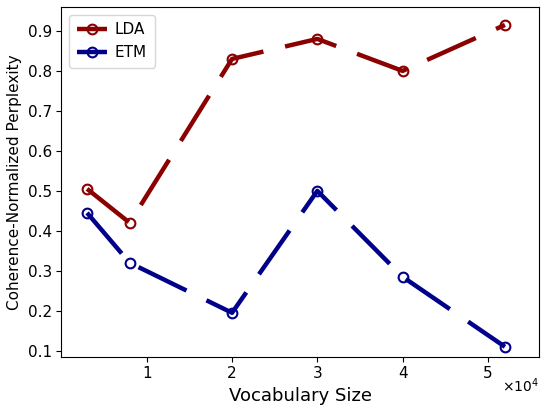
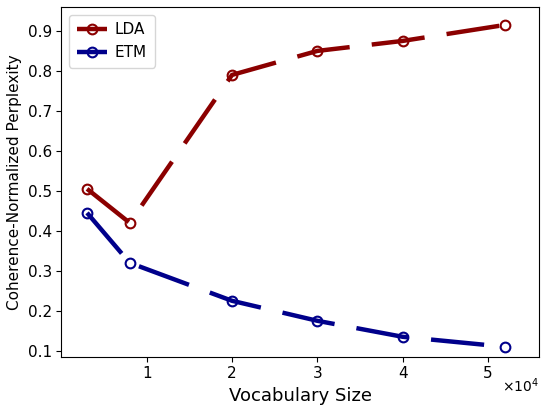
LDA/2: 0.830 -> 0.790
ETM/2: 0.195 -> 0.225
LDA/3: 0.880 -> 0.850
ETM/3: 0.500 -> 0.175
LDA/4: 0.800 -> 0.875
ETM/4: 0.285 -> 0.135
